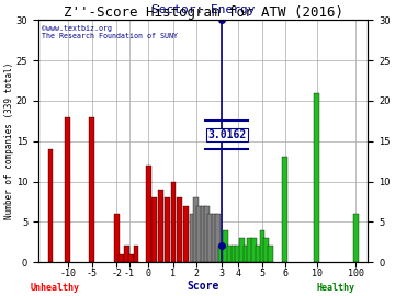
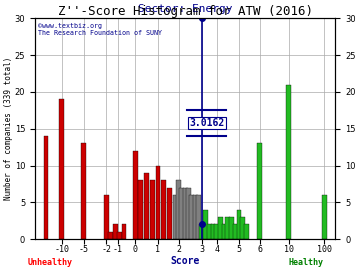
-10: 18 -> 19
-5: 18 -> 13
